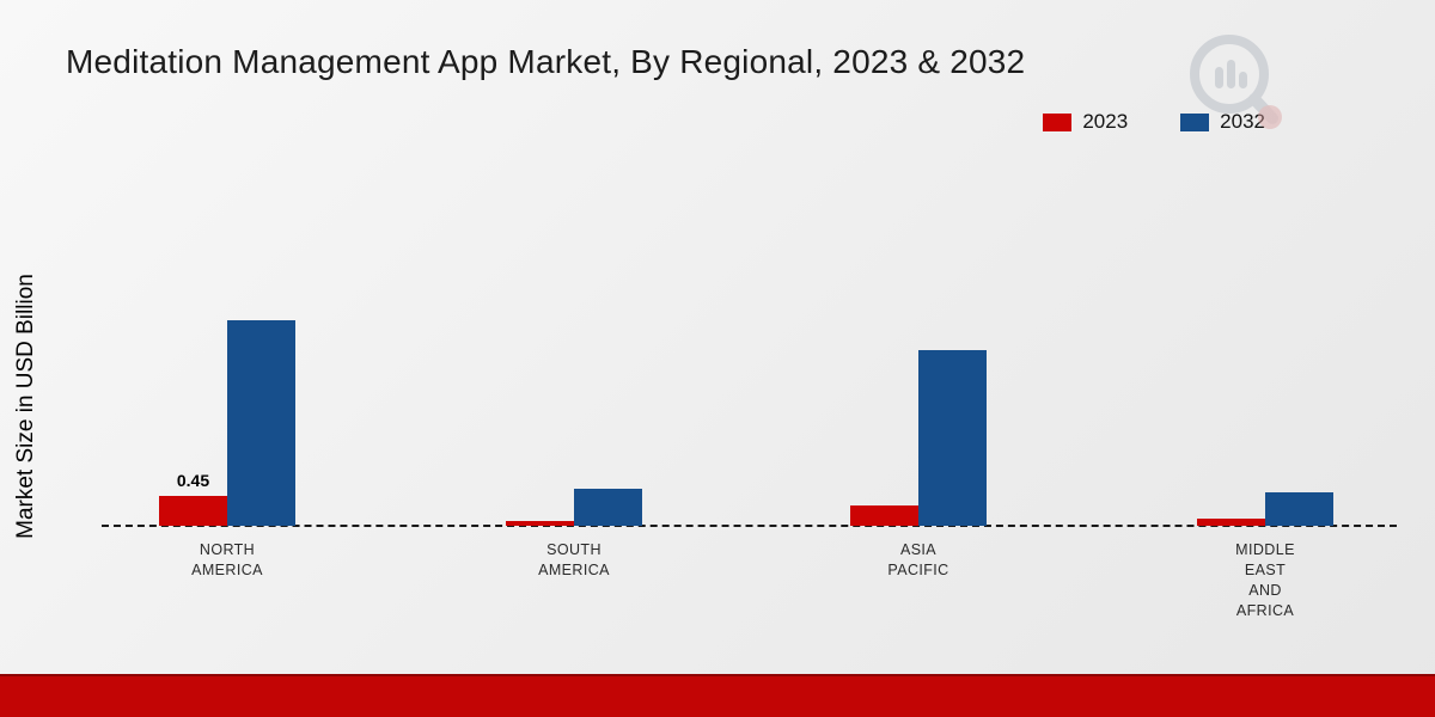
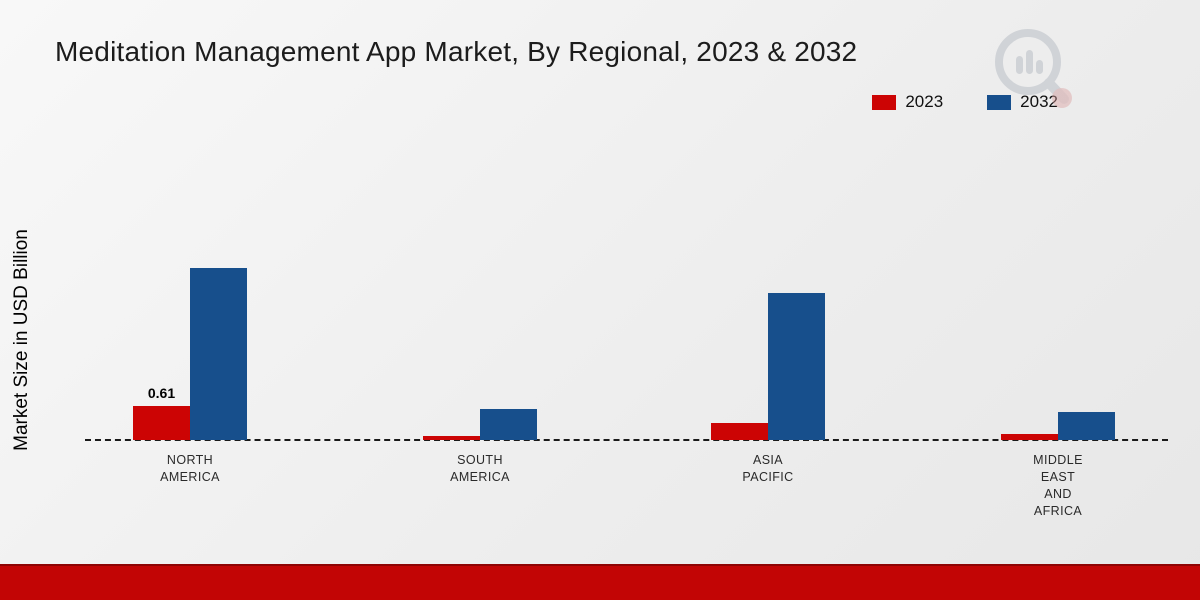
2023/NORTH AMERICA: 0.45 -> 0.61
